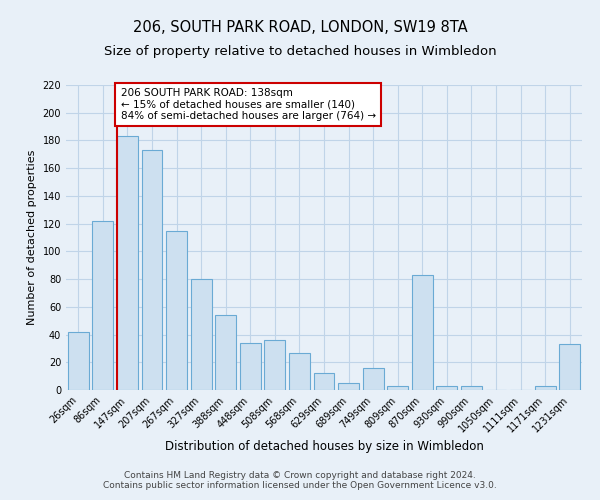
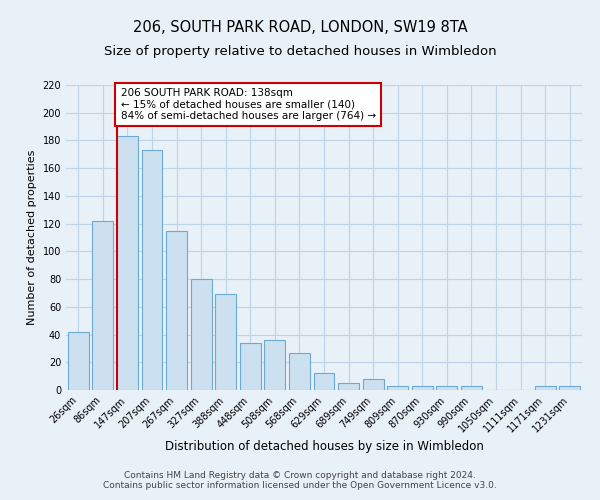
388sqm: 54 -> 69
749sqm: 16 -> 8
870sqm: 83 -> 3
1231sqm: 33 -> 3
